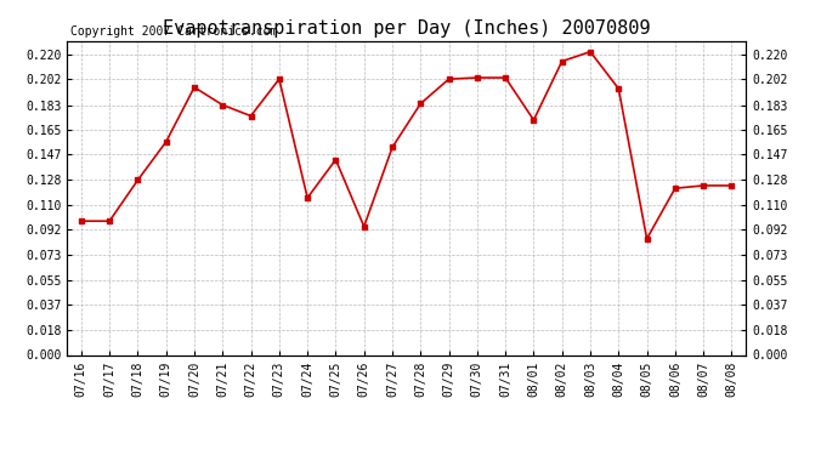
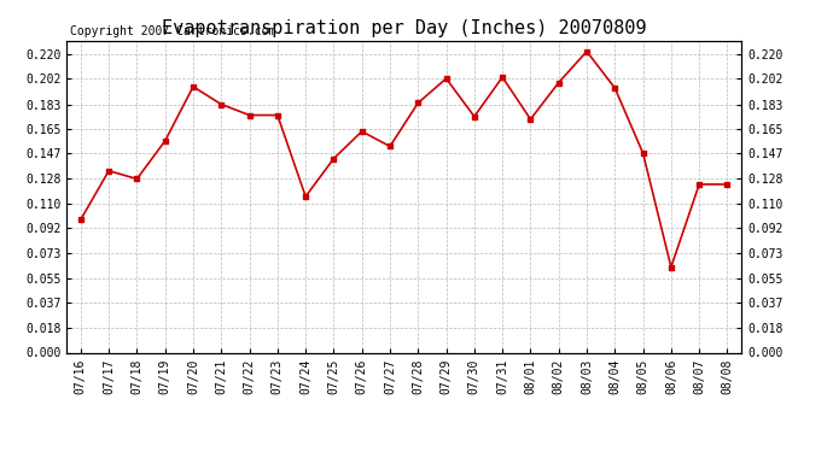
07/17: 0.098 -> 0.134
07/23: 0.202 -> 0.175
07/26: 0.094 -> 0.163
07/30: 0.203 -> 0.174
08/02: 0.215 -> 0.199
08/05: 0.085 -> 0.147
08/06: 0.122 -> 0.063
